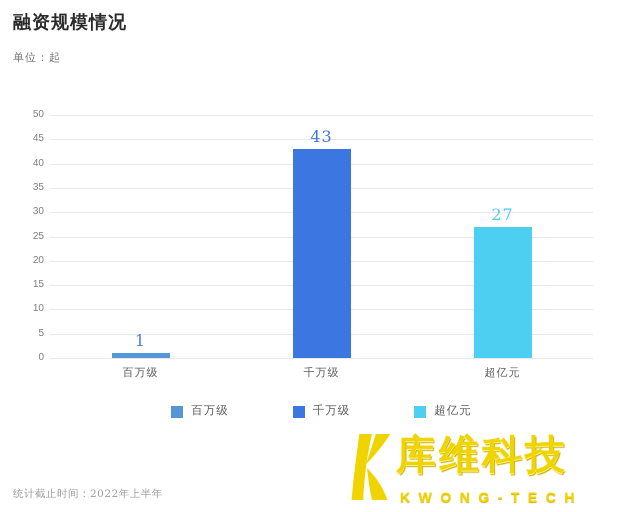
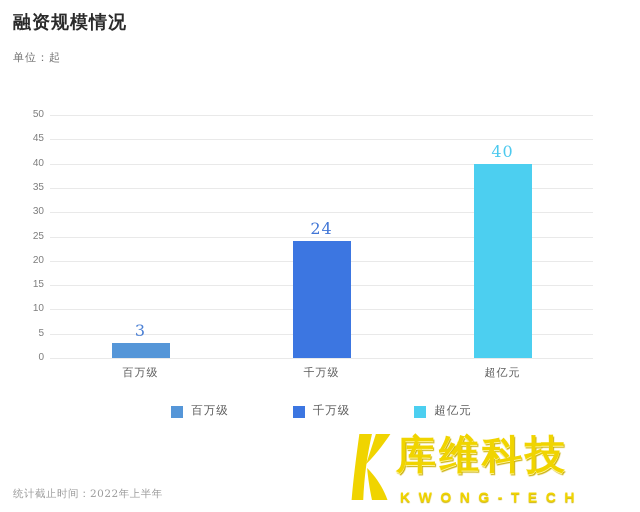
百万级: 1 -> 3
千万级: 43 -> 24
超亿元: 27 -> 40
